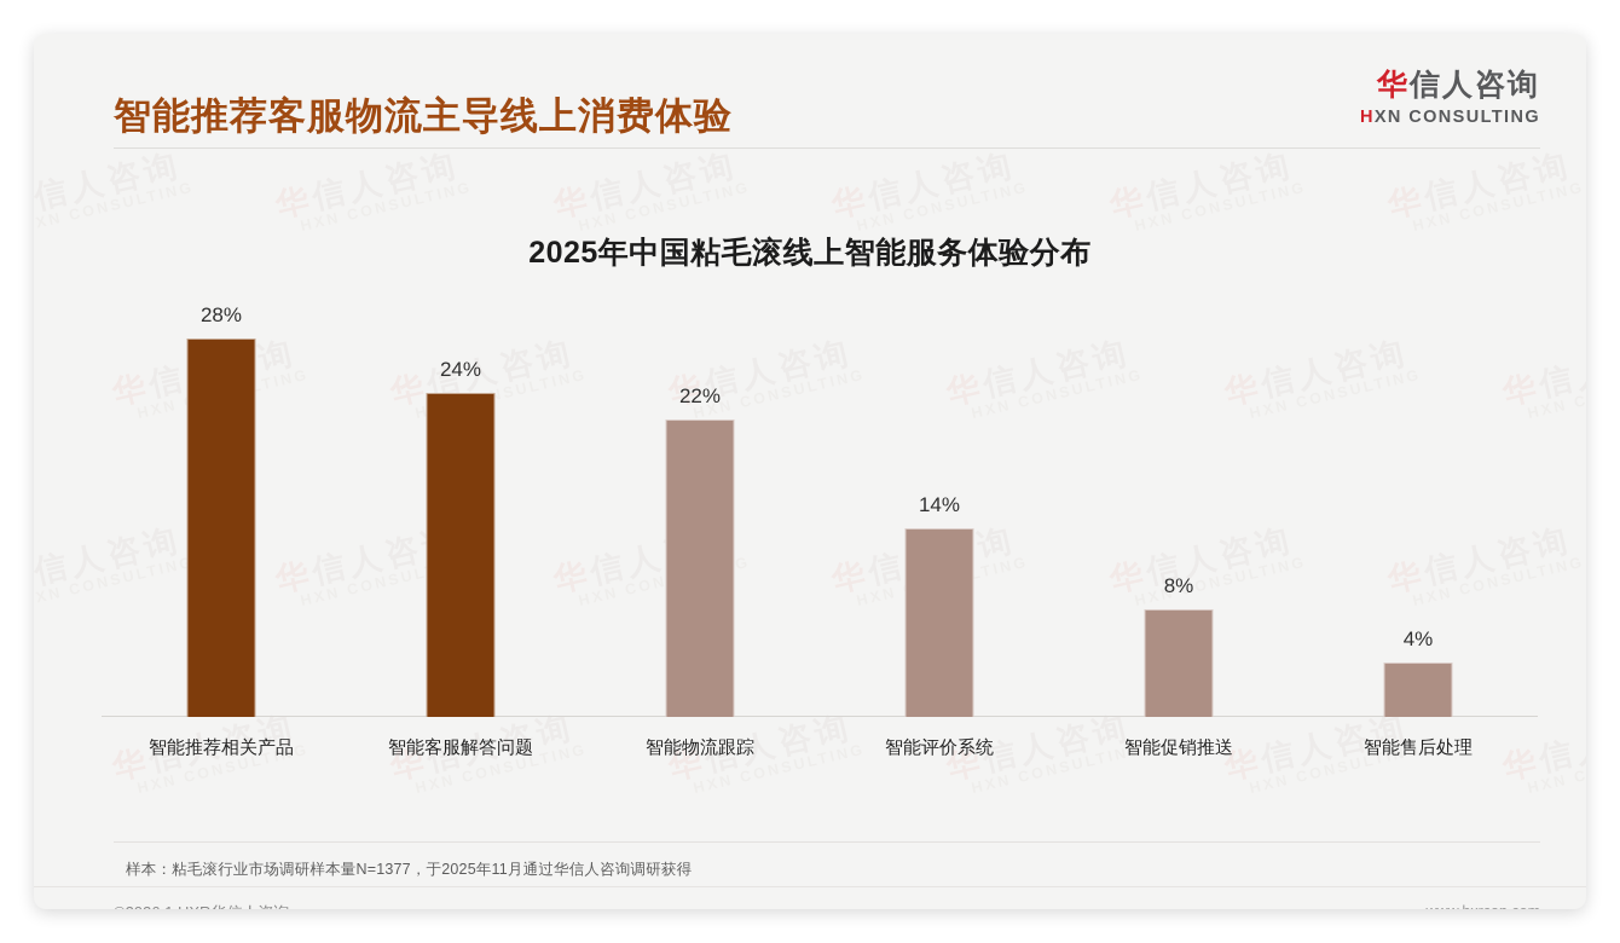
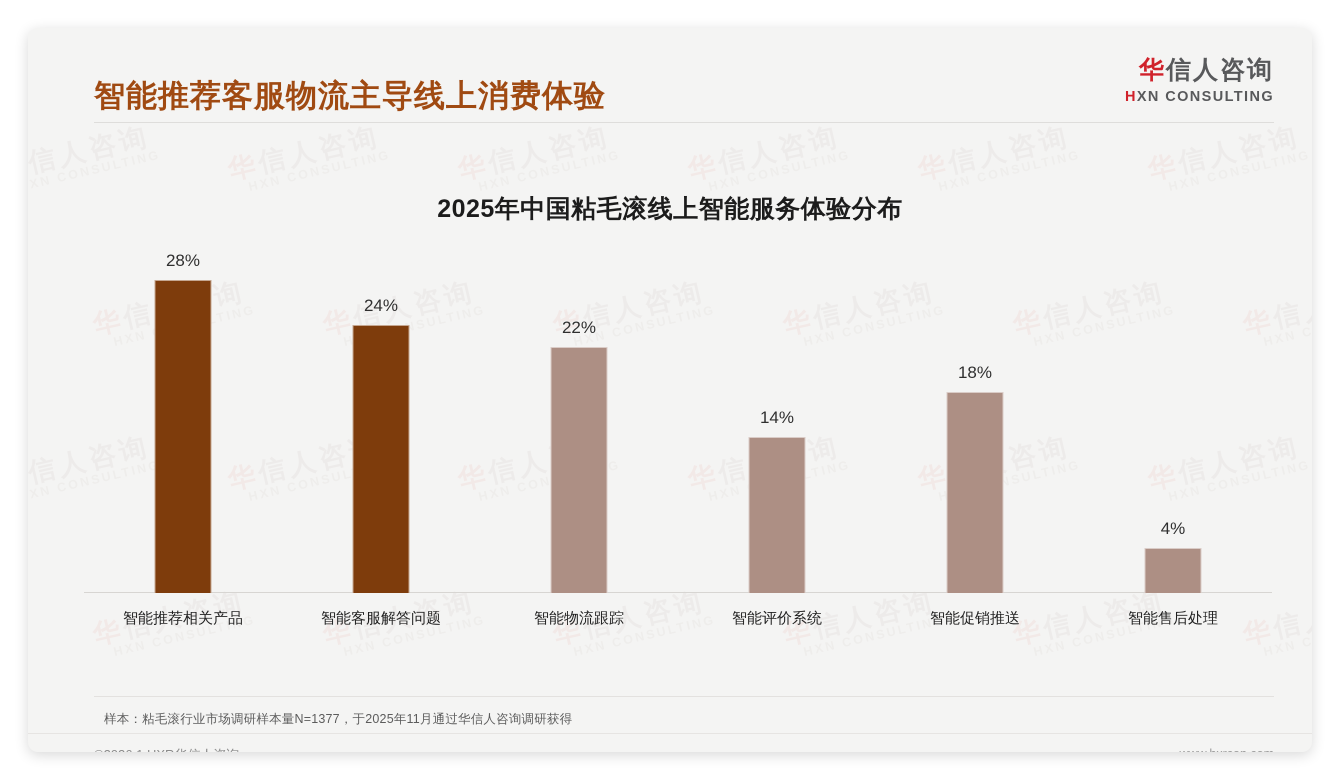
智能促销推送: 8% -> 18%
